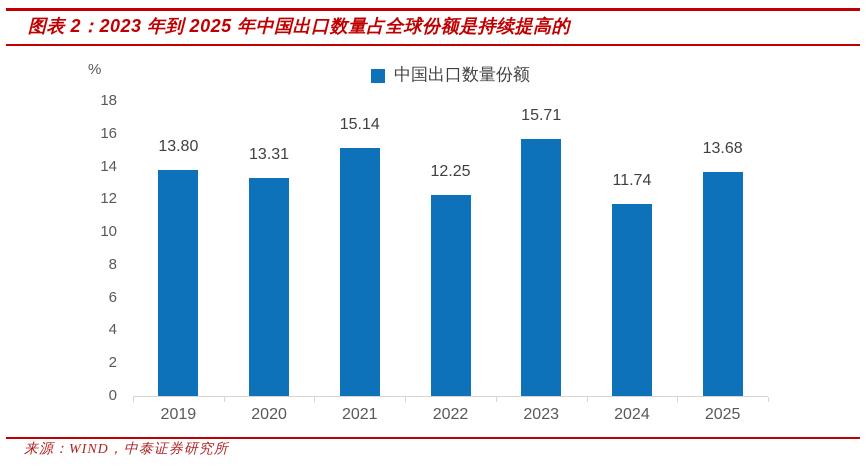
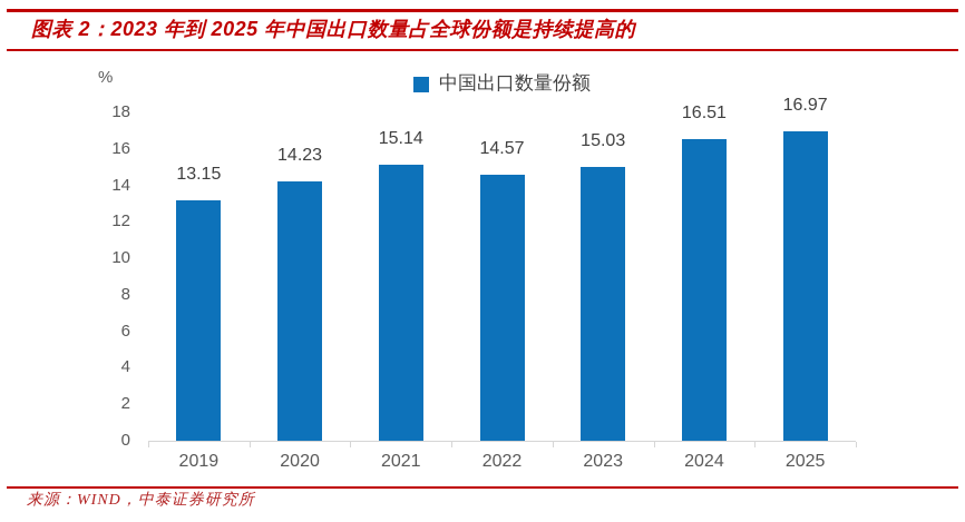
2019: 13.80 -> 13.15
2020: 13.31 -> 14.23
2022: 12.25 -> 14.57
2023: 15.71 -> 15.03
2024: 11.74 -> 16.51
2025: 13.68 -> 16.97
